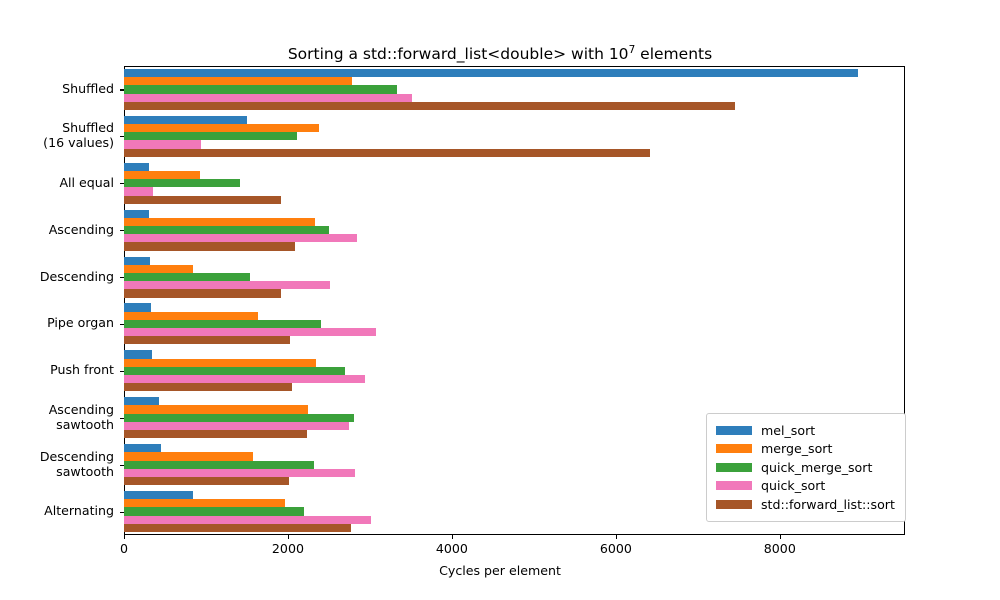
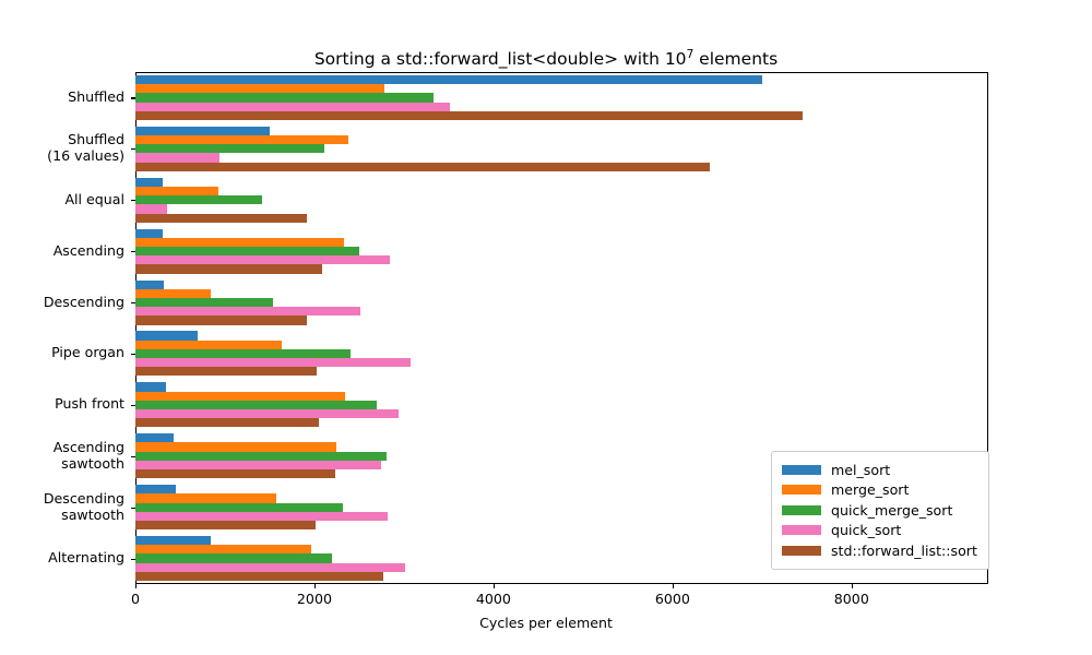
mel_sort/Shuffled: 9000 -> 7000
mel_sort/Pipe organ: 300 -> 700
